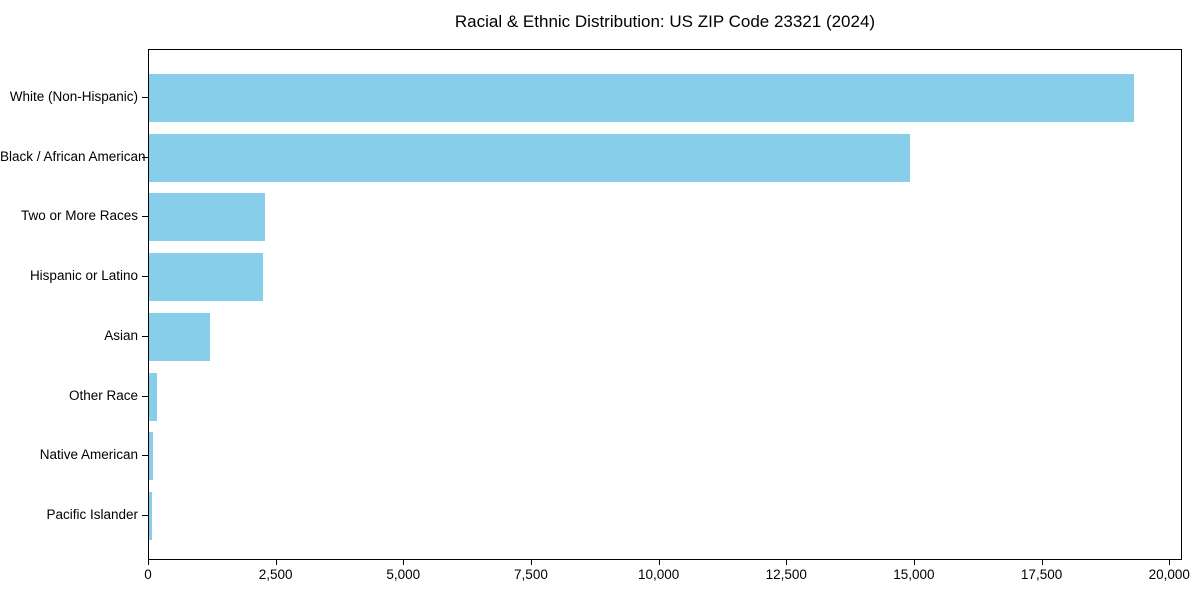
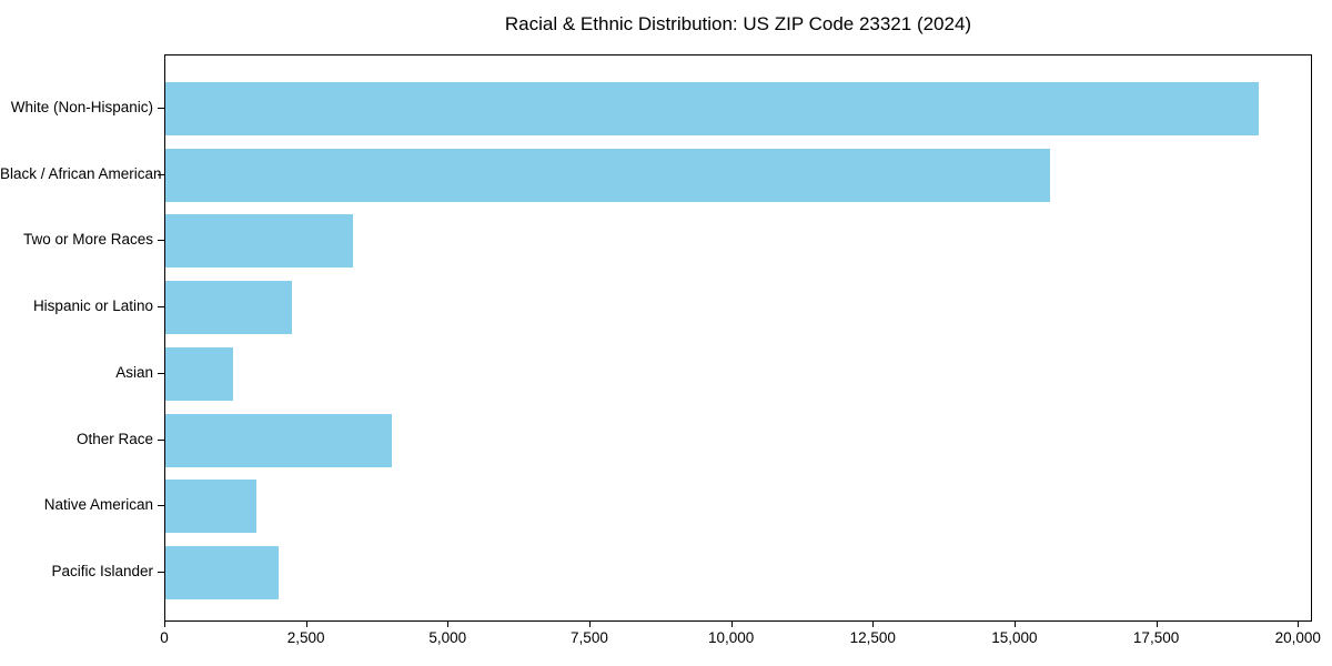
Black / African American: 14900 -> 15600
Two or More Races: 2300 -> 3300
Other Race: 200 -> 4000
Native American: 100 -> 1600
Pacific Islander: 100 -> 2000
